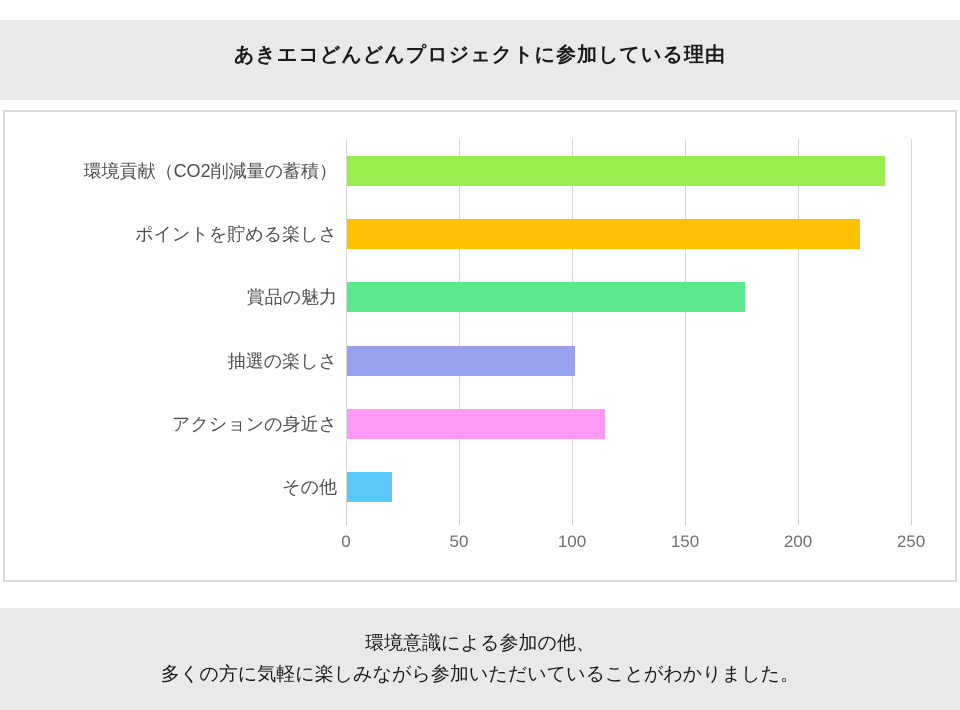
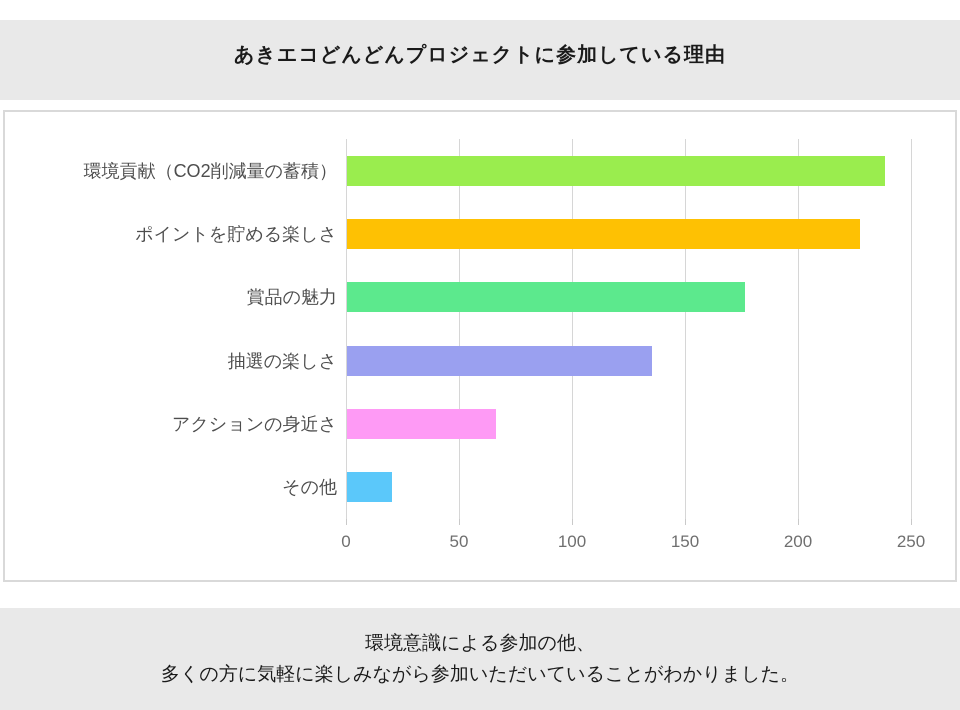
抽選の楽しさ: 101 -> 135
アクションの身近さ: 114 -> 66
